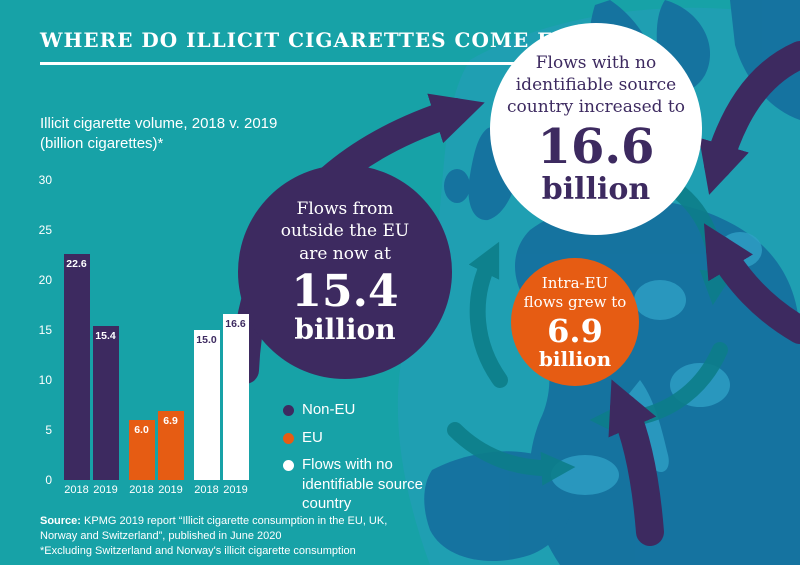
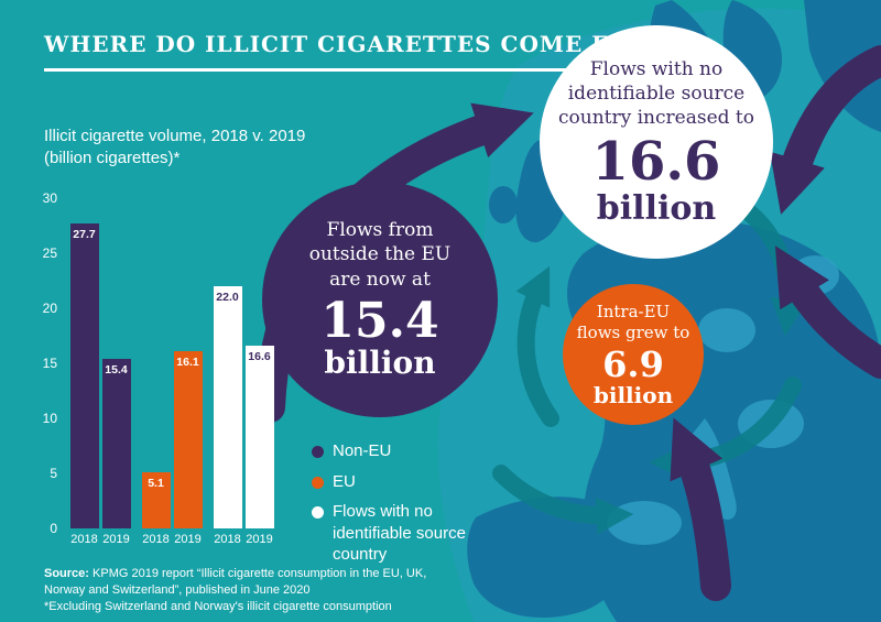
Non-EU/2018: 22.6 -> 27.7
EU/2018: 6.0 -> 5.1
Flows with no identifiable source country/2018: 15.0 -> 22.0
EU/2019: 6.9 -> 16.1
